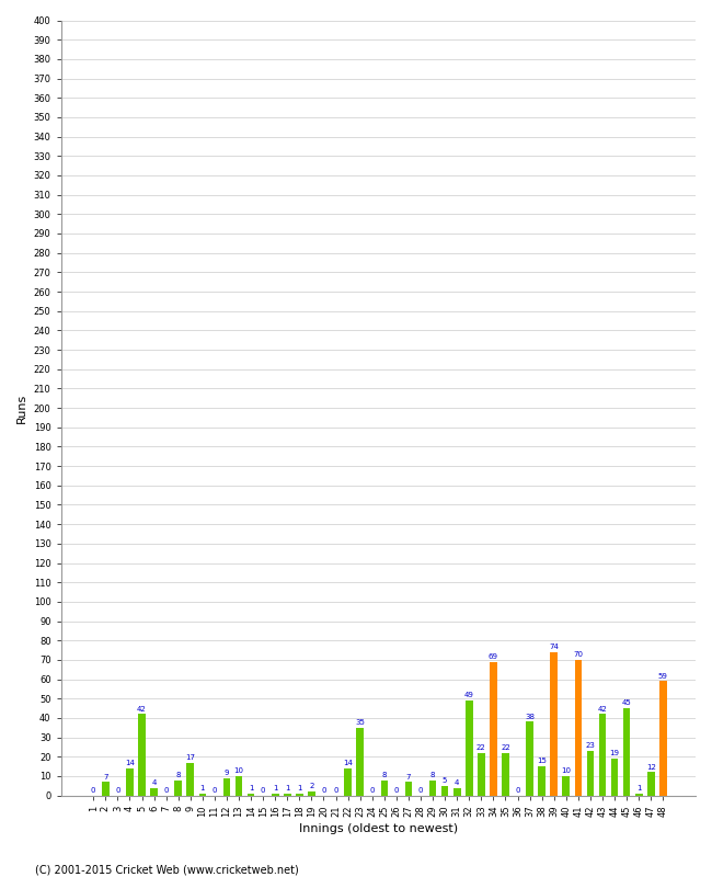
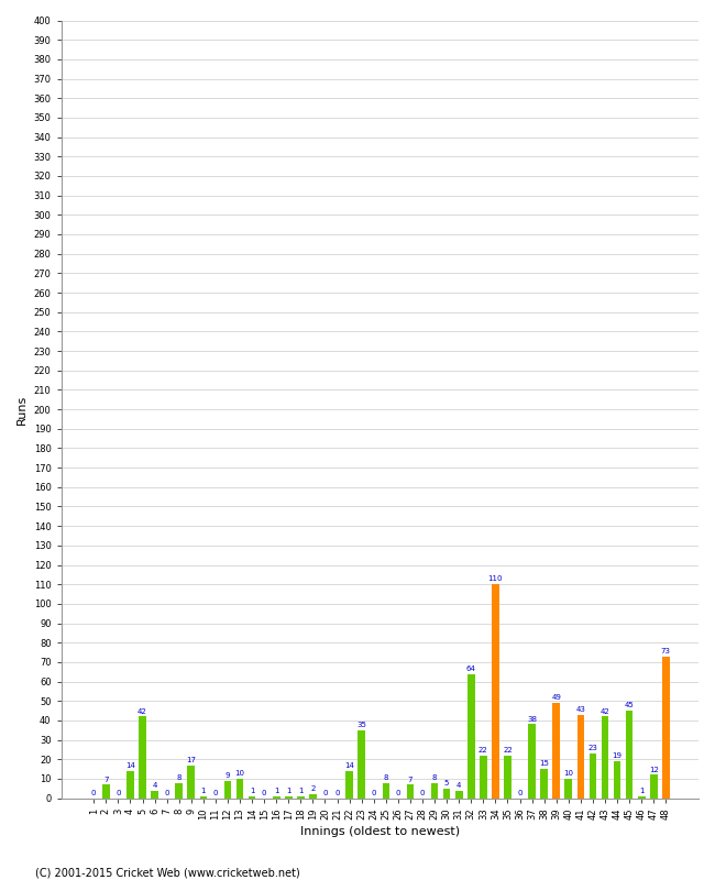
32: 49 -> 64
34: 69 -> 110
39: 74 -> 49
41: 70 -> 43
48: 59 -> 73
